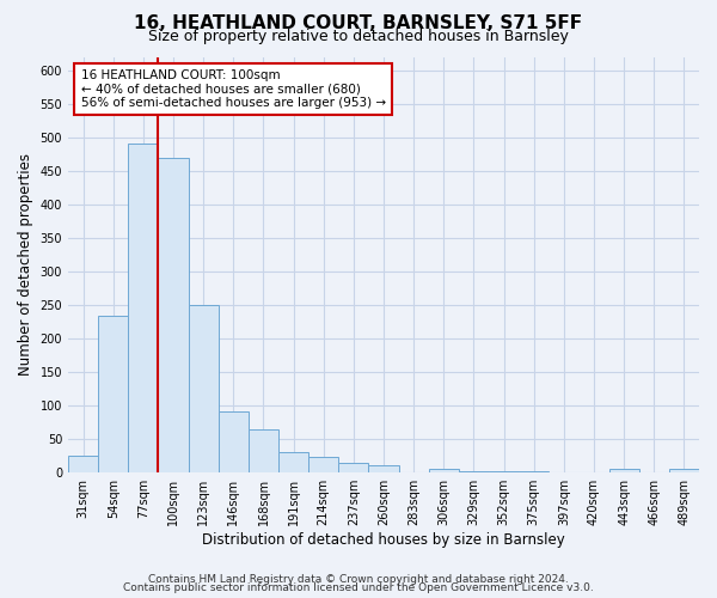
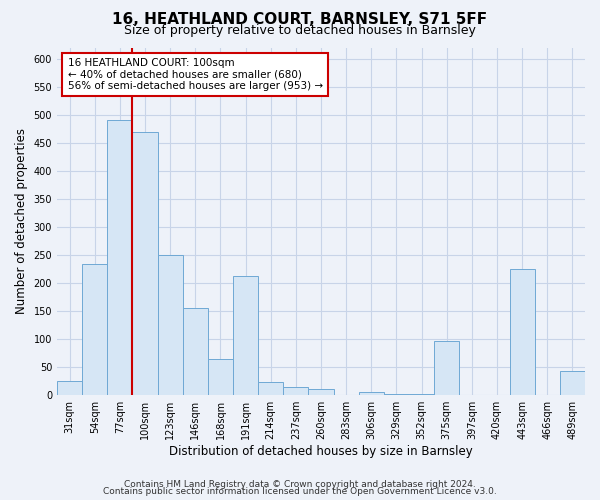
146sqm: 90 -> 154
191sqm: 30 -> 212
375sqm: 1 -> 96
443sqm: 5 -> 224
489sqm: 5 -> 42
